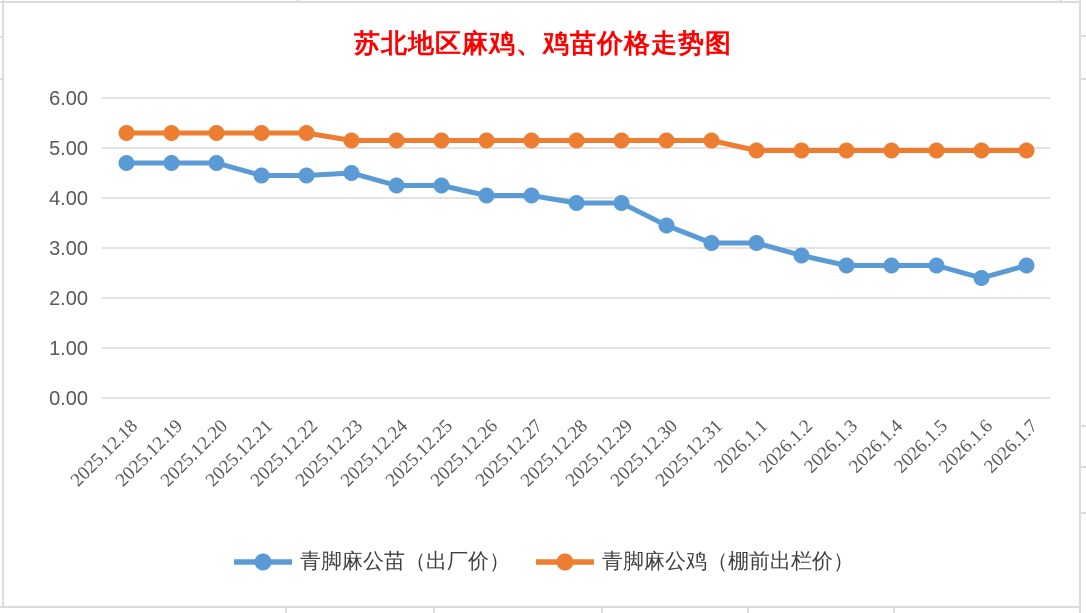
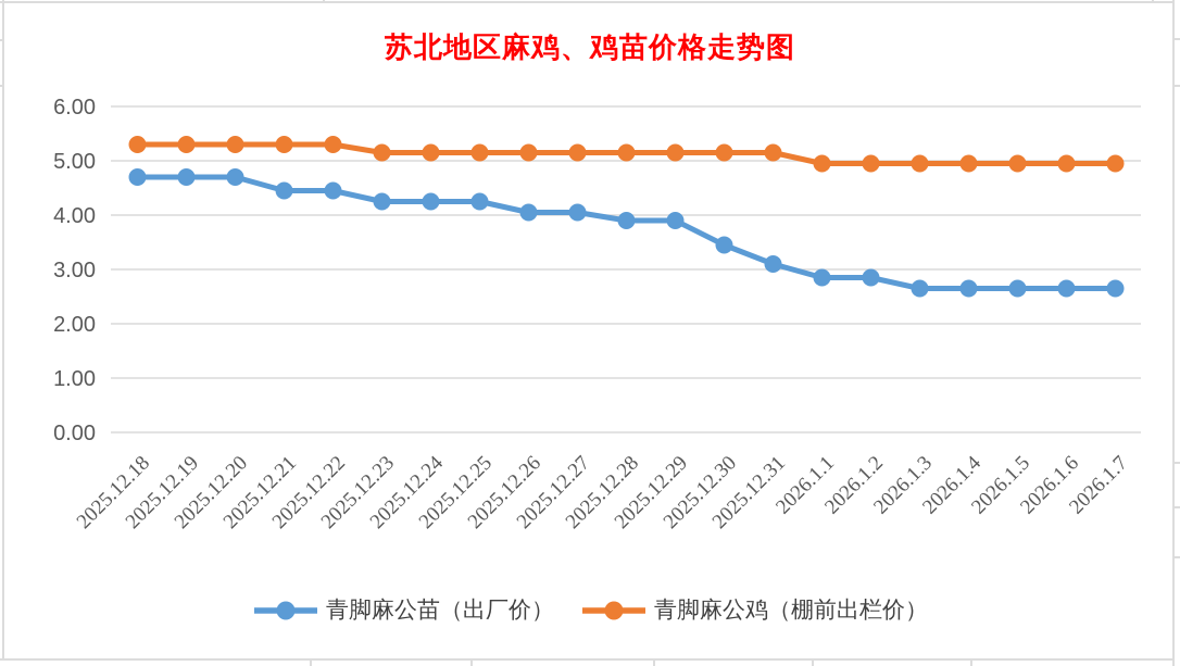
青脚麻公苗（出厂价）/2025.12.23: 4.5 -> 4.2
青脚麻公苗（出厂价）/2026.1.1: 3.1 -> 2.9
青脚麻公苗（出厂价）/2026.1.6: 2.4 -> 2.6
